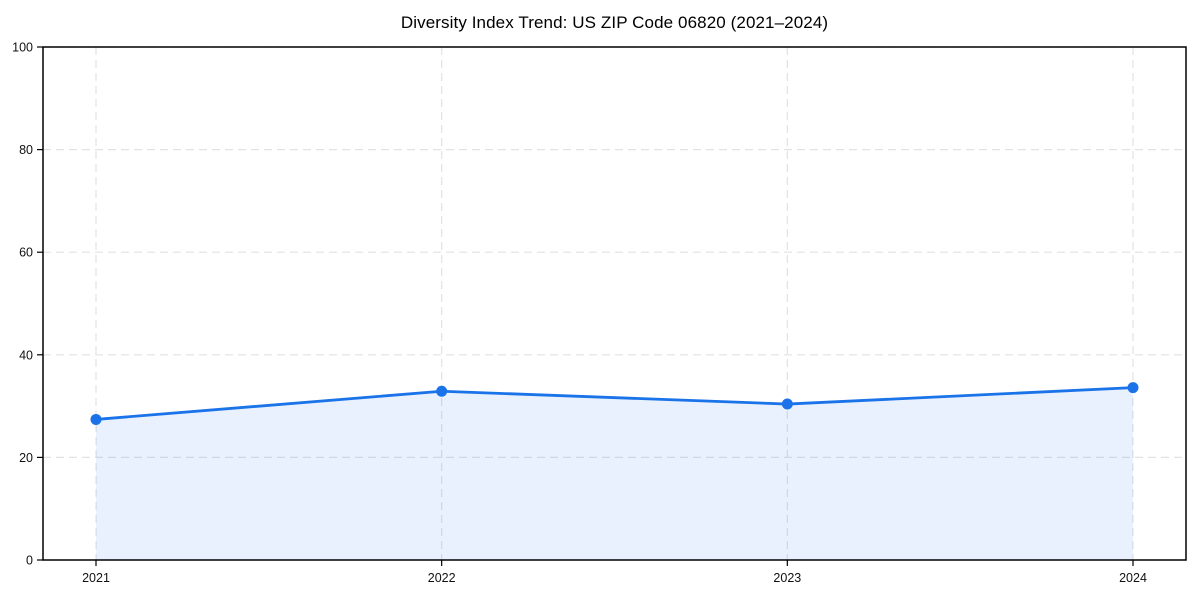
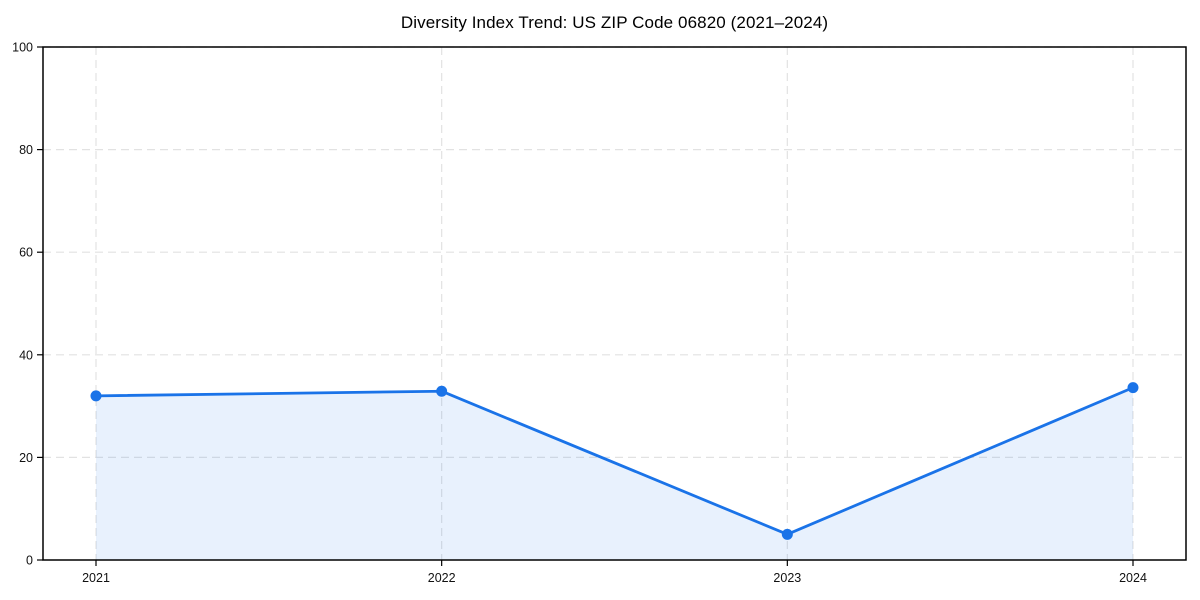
2021: 27 -> 32
2023: 30 -> 5
